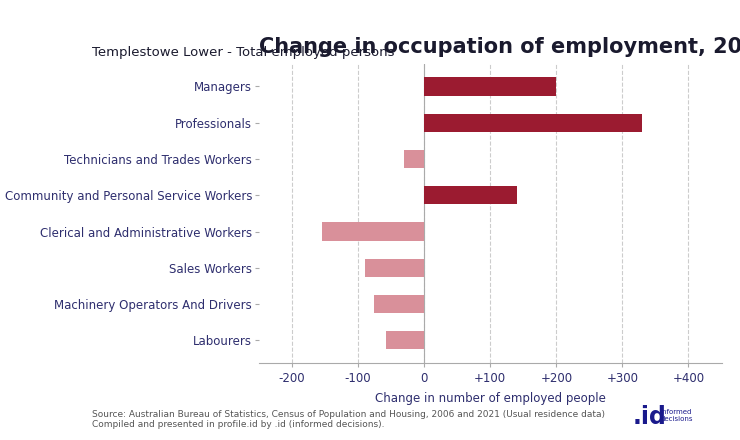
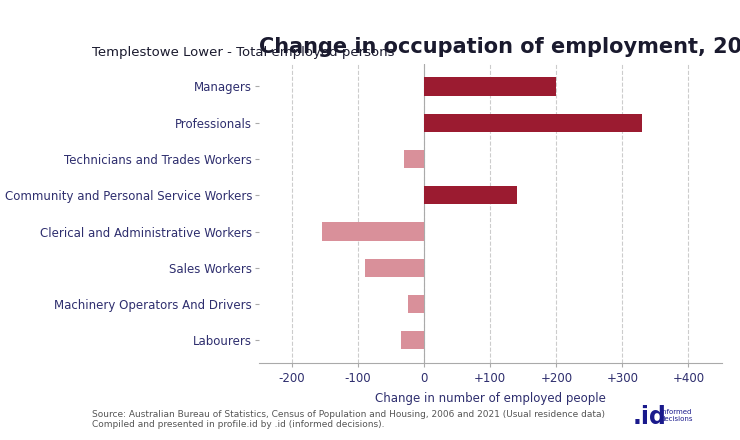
Machinery Operators And Drivers: -76 -> -25
Labourers: -58 -> -35
